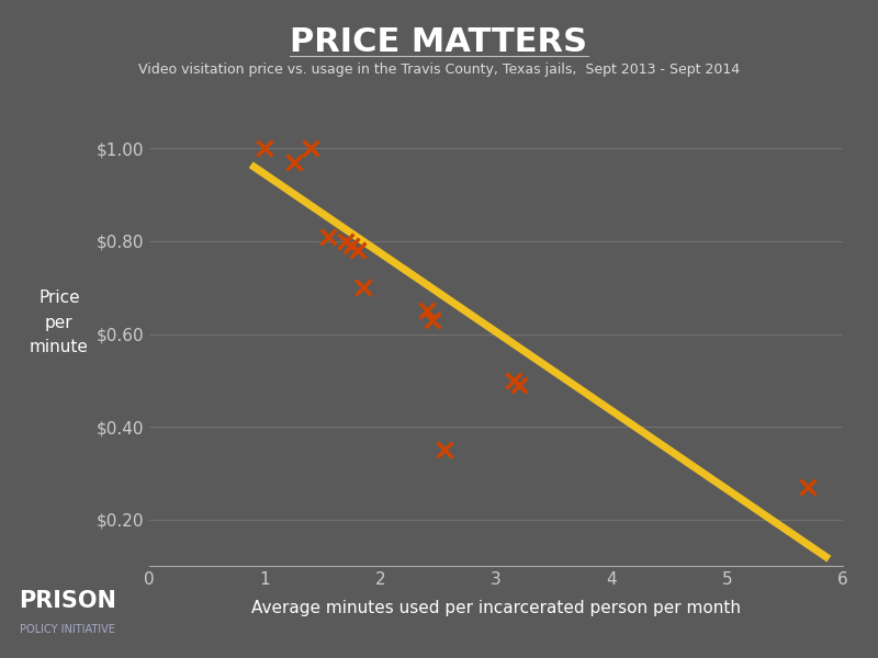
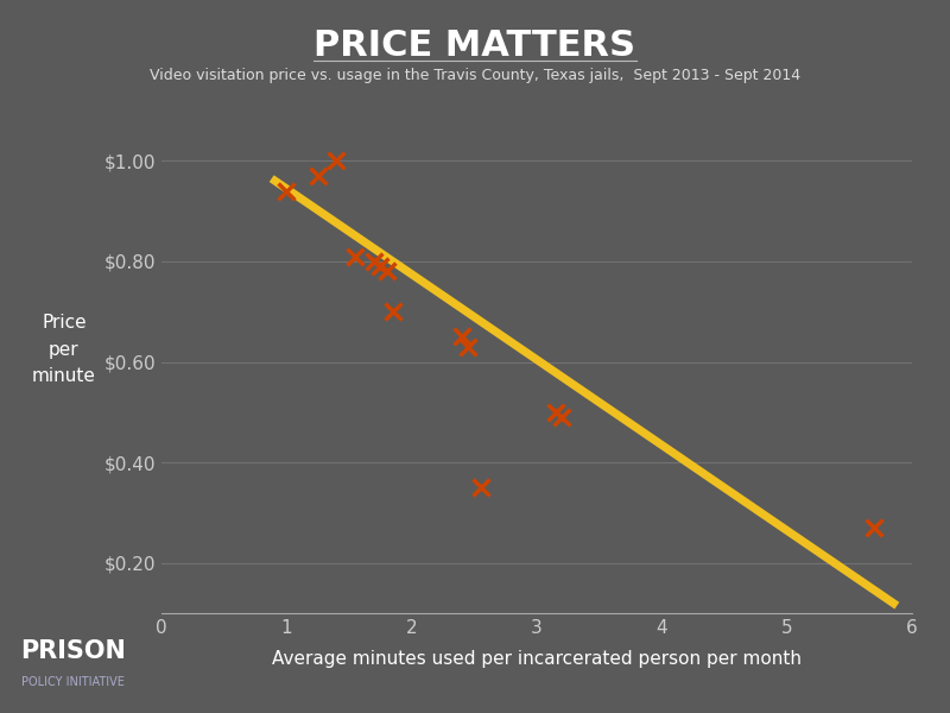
1: $1.00 -> $0.94
